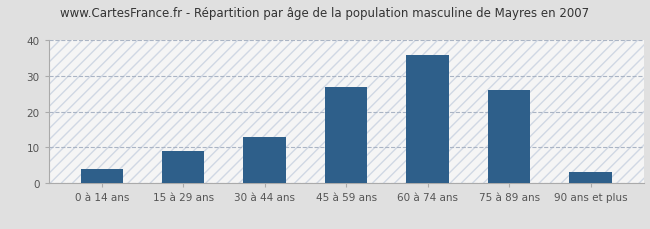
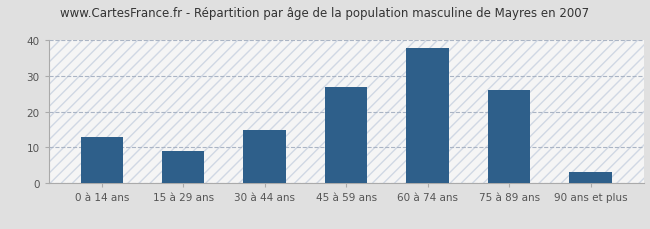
0 à 14 ans: 4 -> 13
30 à 44 ans: 13 -> 15
60 à 74 ans: 36 -> 38
